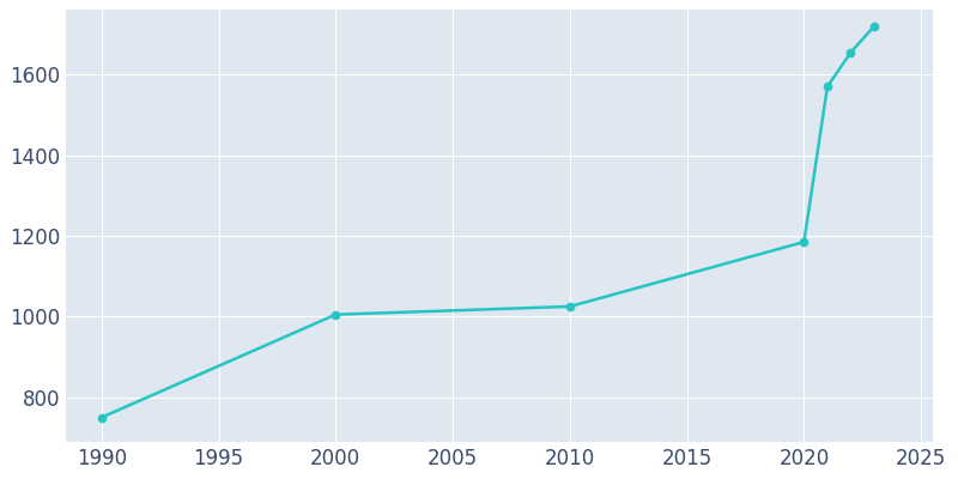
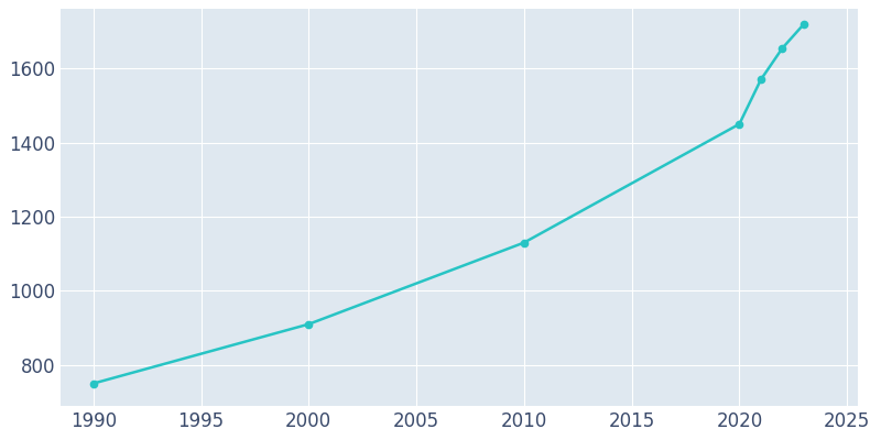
2000: 1005 -> 910
2010: 1025 -> 1130
2020: 1185 -> 1450
